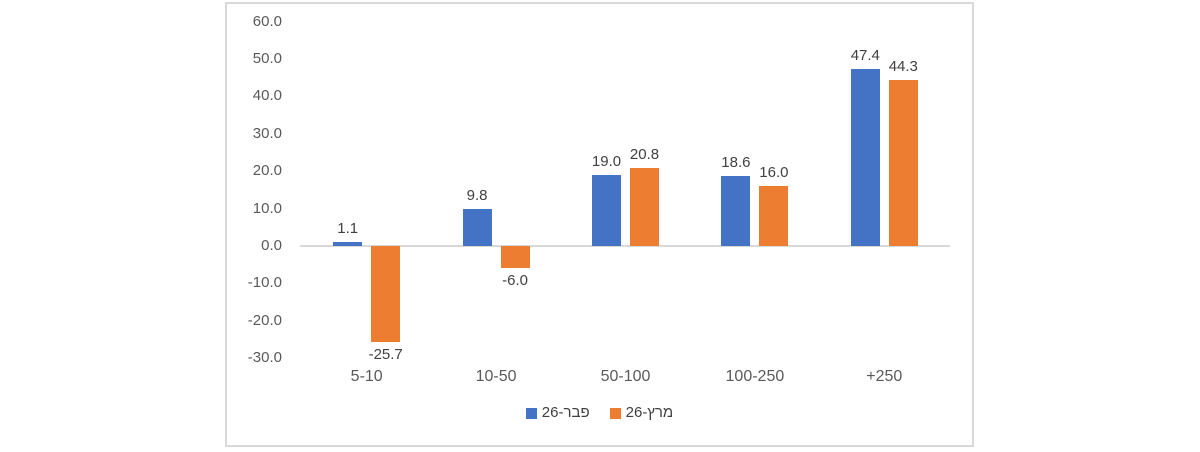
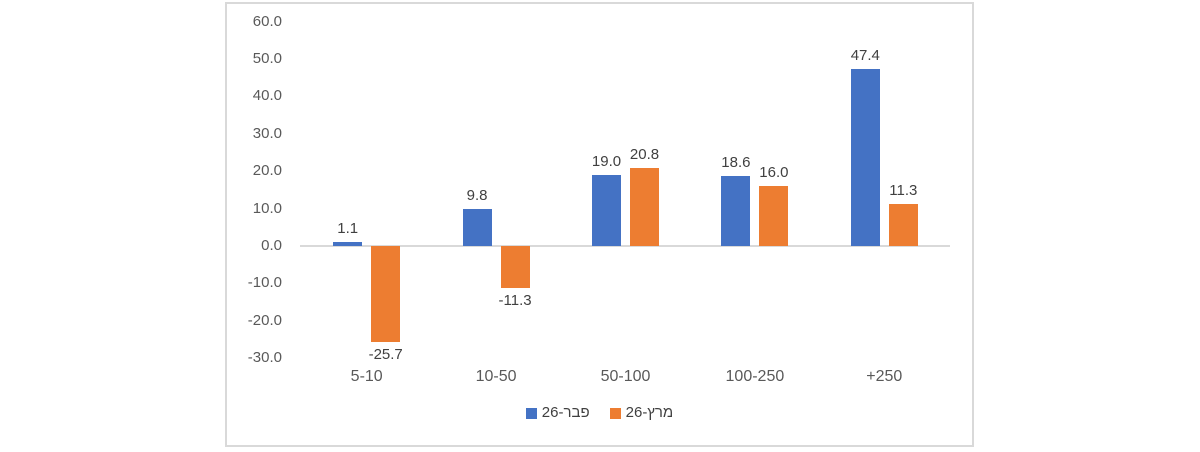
מרץ-26/10-50: -6.0 -> -11.3
מרץ-26/+250: 44.3 -> 11.3
